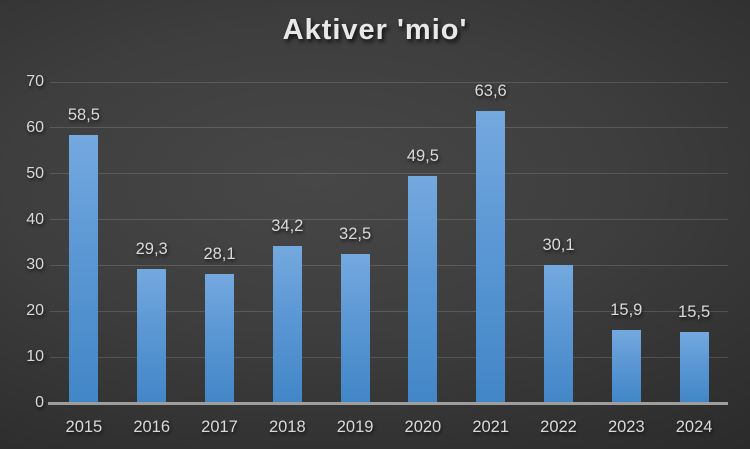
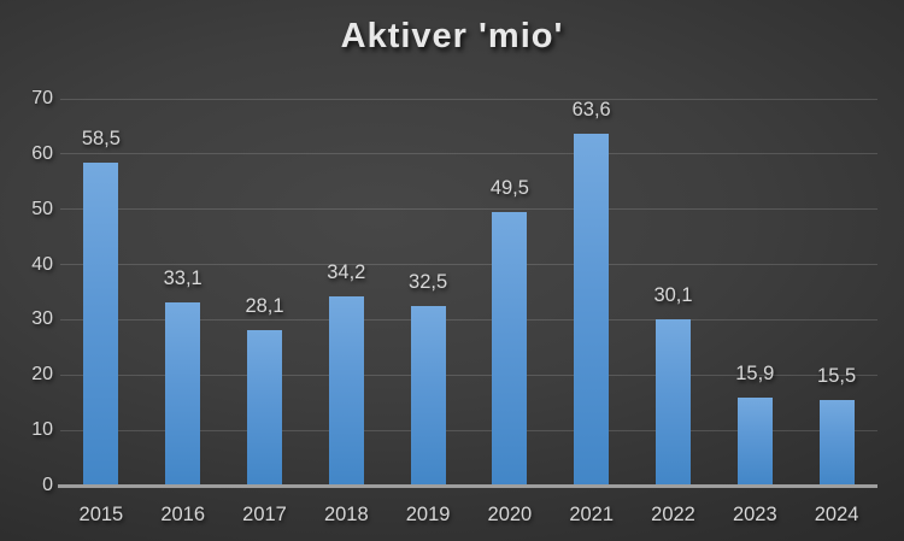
2016: 29,3 -> 33,1
